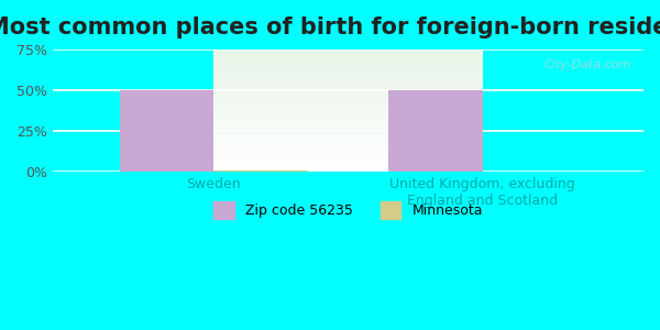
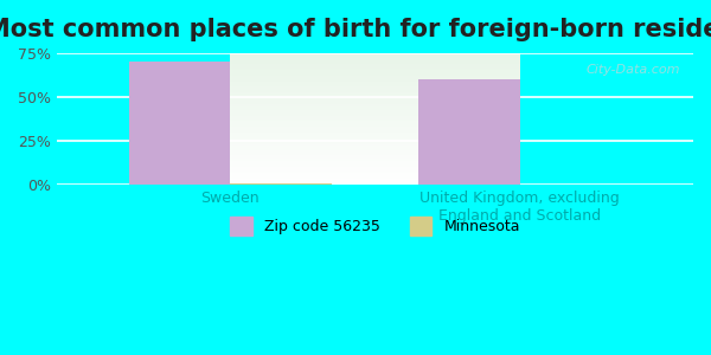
Zip code 56235/Sweden: 50% -> 70%
Zip code 56235/United Kingdom, excluding England and Scotland: 50% -> 60%
